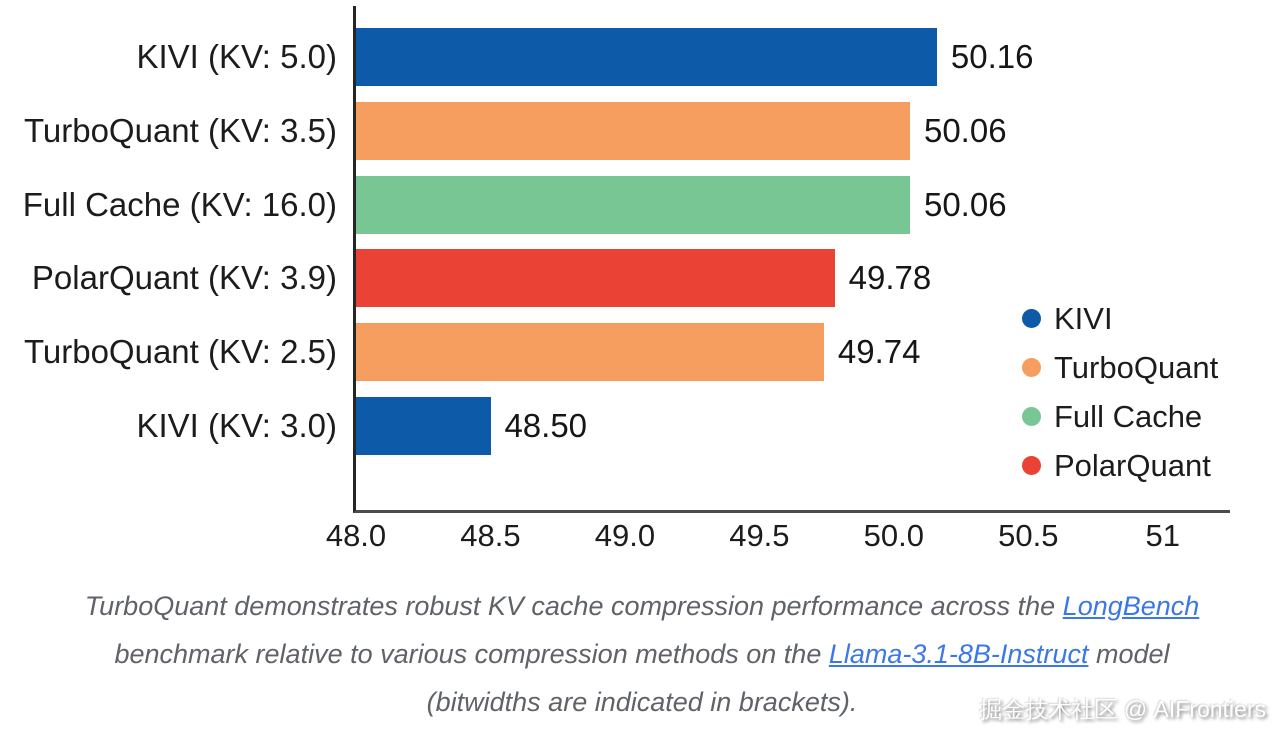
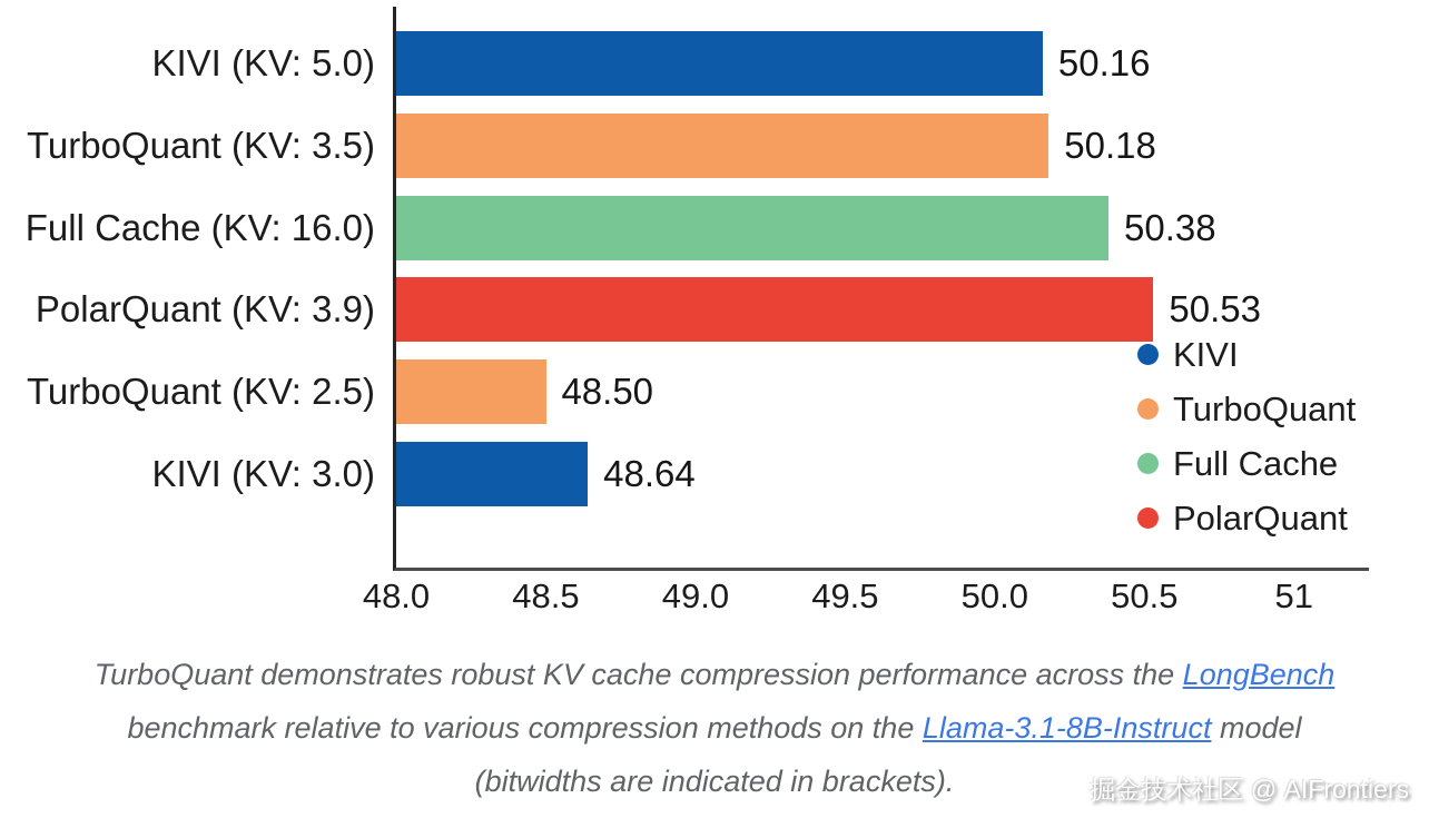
TurboQuant (KV: 3.5): 50.06 -> 50.18
Full Cache (KV: 16.0): 50.06 -> 50.38
PolarQuant (KV: 3.9): 49.78 -> 50.53
TurboQuant (KV: 2.5): 49.74 -> 48.50
KIVI (KV: 3.0): 48.50 -> 48.64
